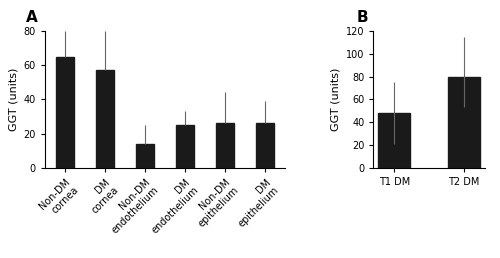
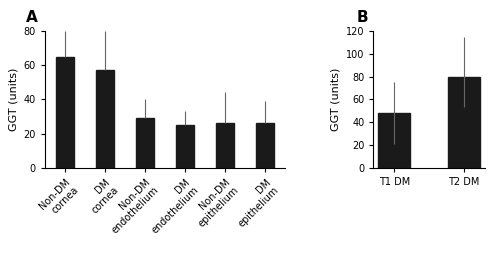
Non-DM endothelium: 14 -> 29
